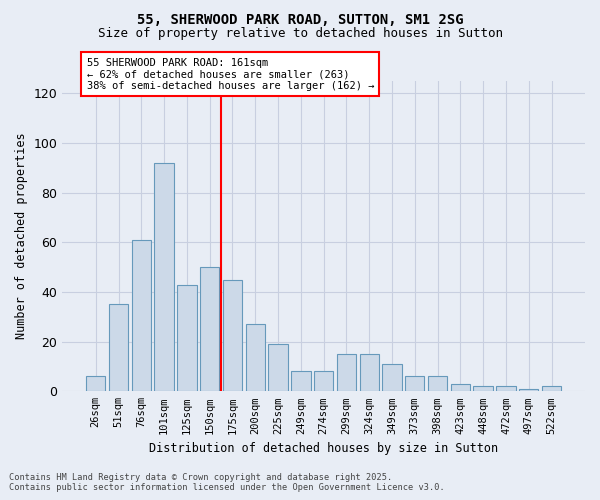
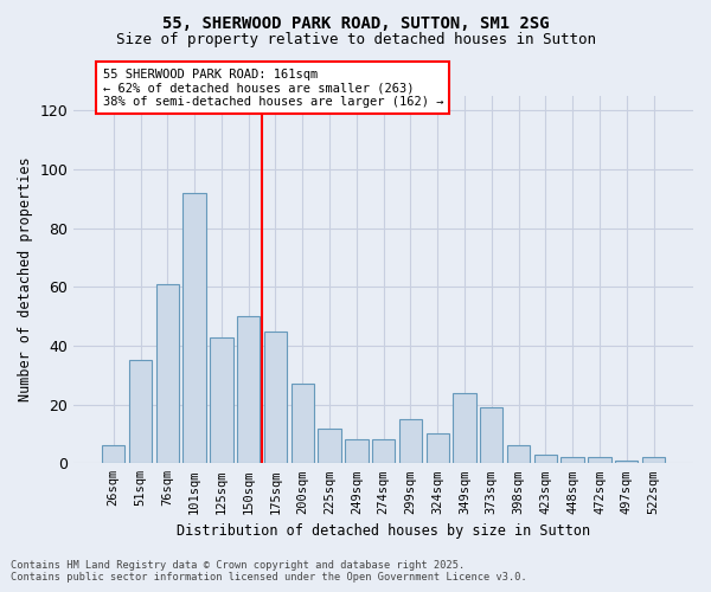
225sqm: 19 -> 12
324sqm: 15 -> 10
349sqm: 11 -> 24
373sqm: 6 -> 19
